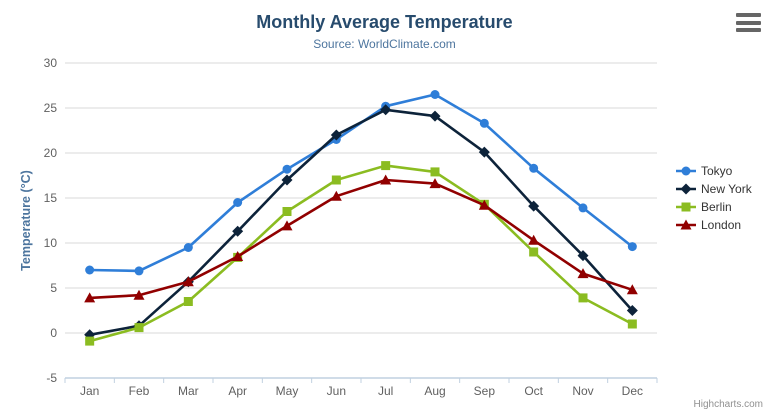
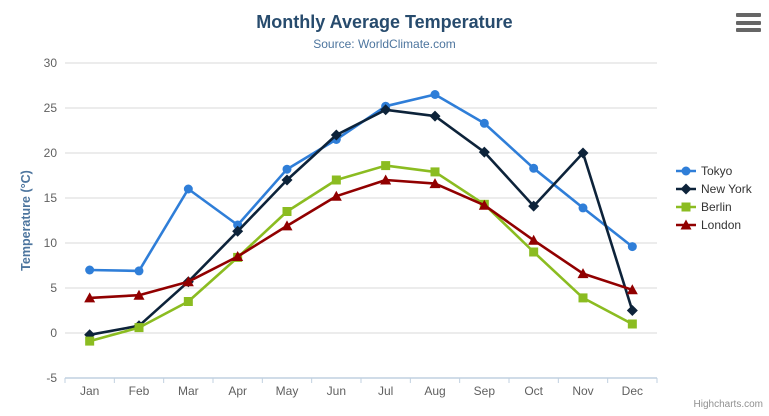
Tokyo/Mar: 10 -> 16
Tokyo/Apr: 14 -> 12
New York/Nov: 9 -> 20
